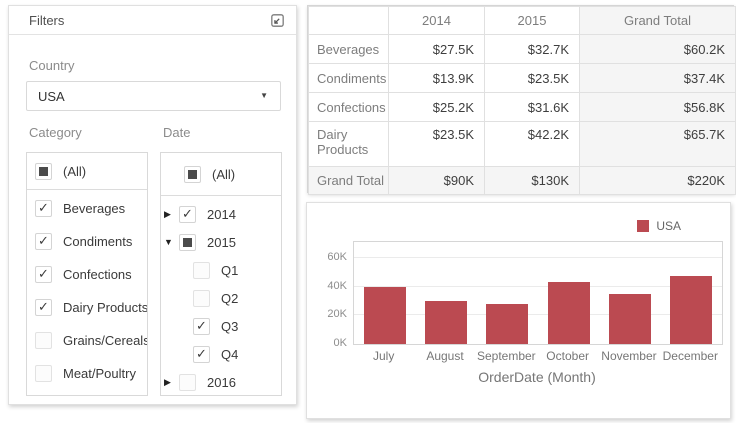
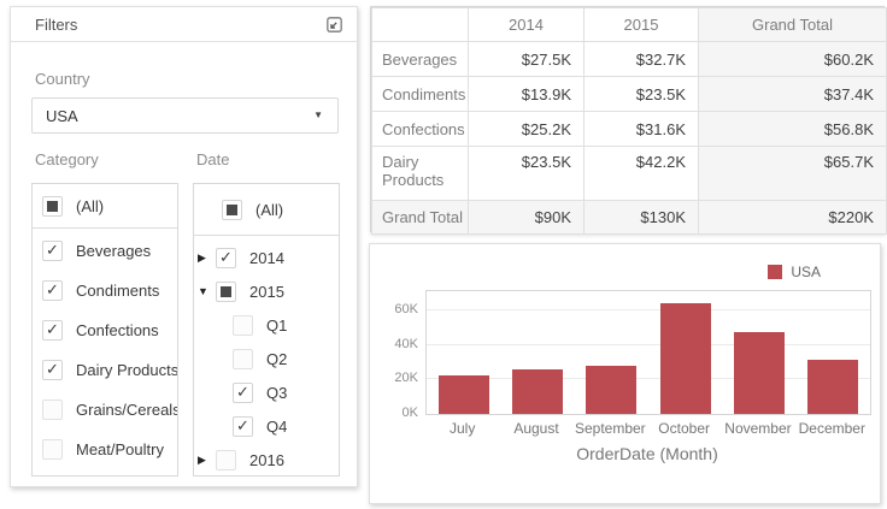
July: 40K -> 22K
August: 30K -> 26K
October: 43K -> 64K
November: 35K -> 47K
December: 47K -> 31K
